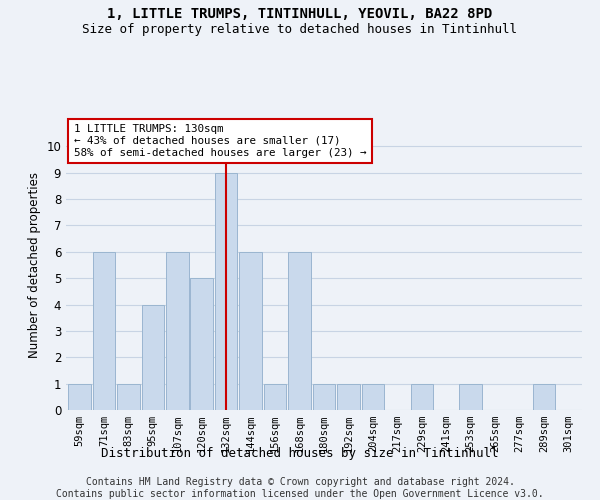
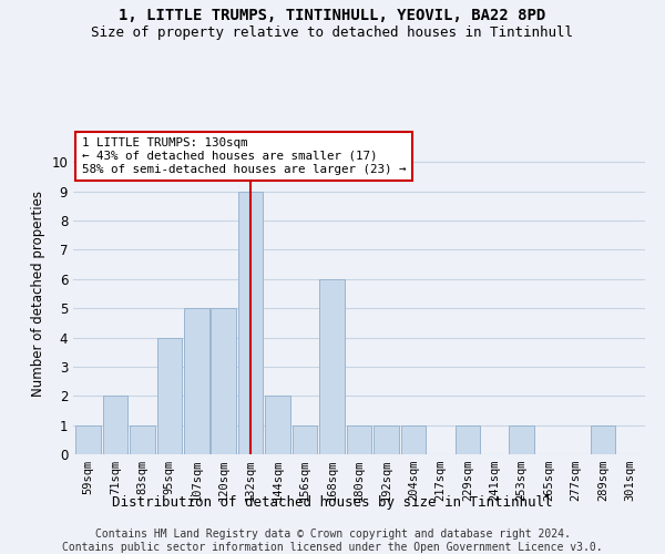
71sqm: 6 -> 2
107sqm: 6 -> 5
144sqm: 6 -> 2
